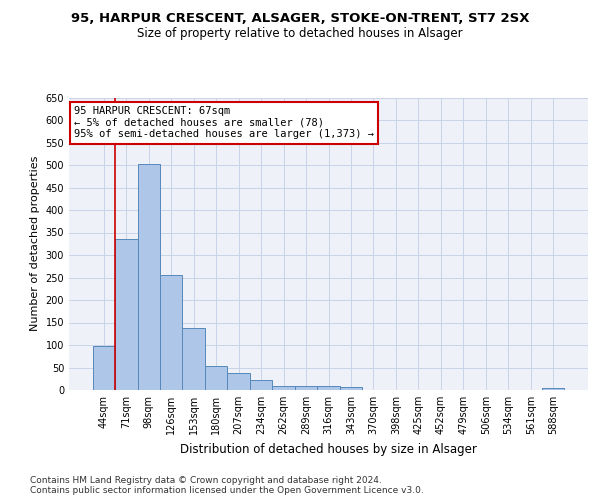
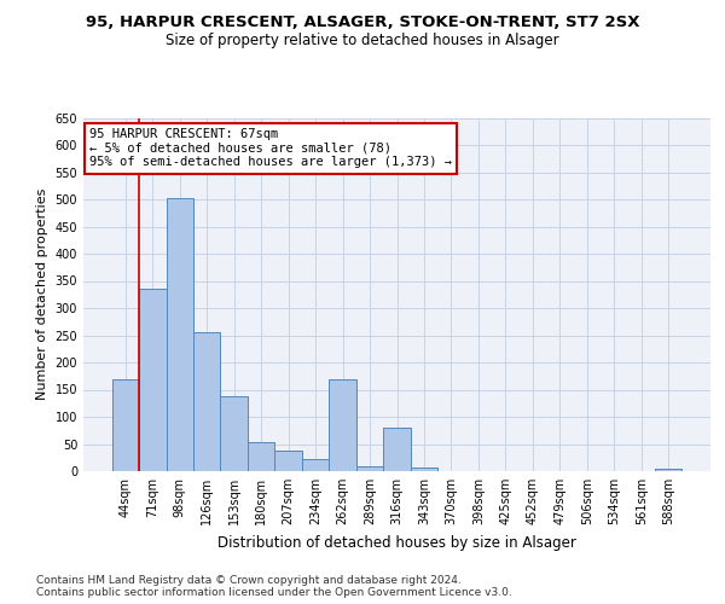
44sqm: 97 -> 170
262sqm: 10 -> 170
316sqm: 10 -> 80
